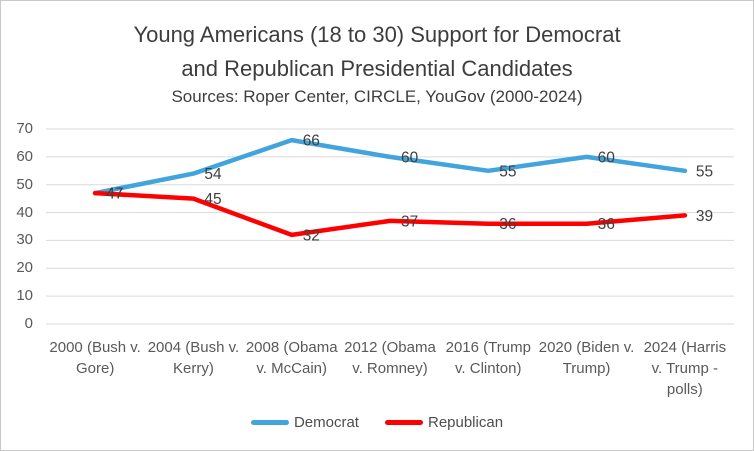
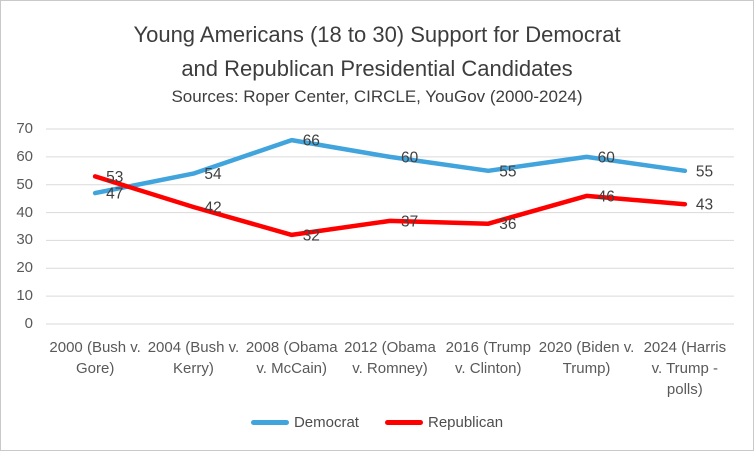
Republican/2000 (Bush v. Gore): 47 -> 53
Republican/2004 (Bush v. Kerry): 45 -> 42
Republican/2020 (Biden v. Trump): 36 -> 46
Republican/2024 (Harris v. Trump - polls): 39 -> 43
